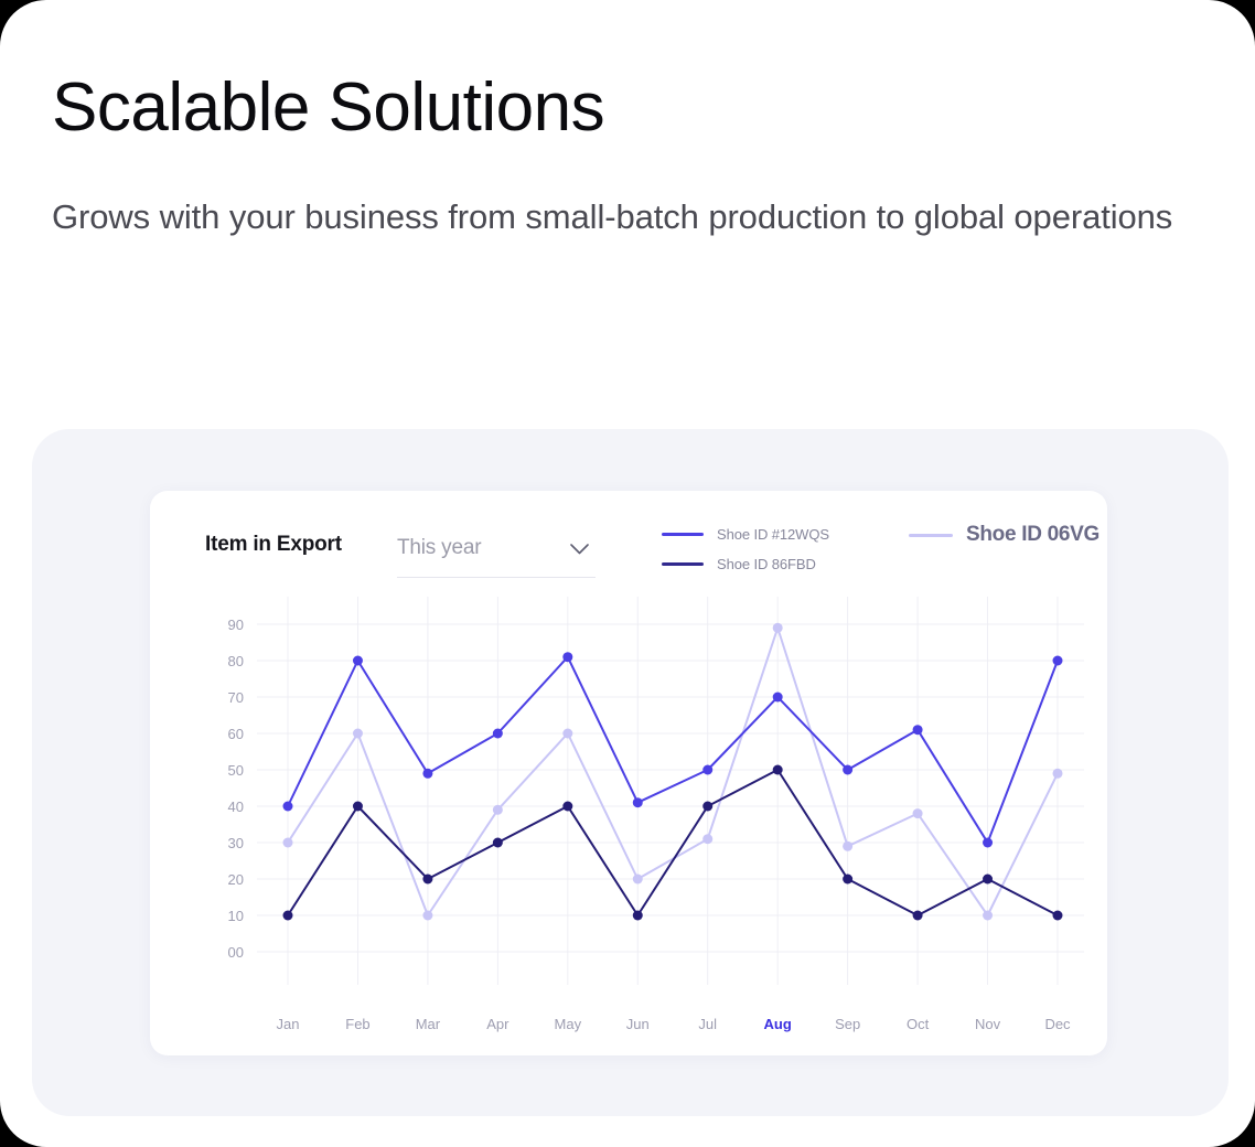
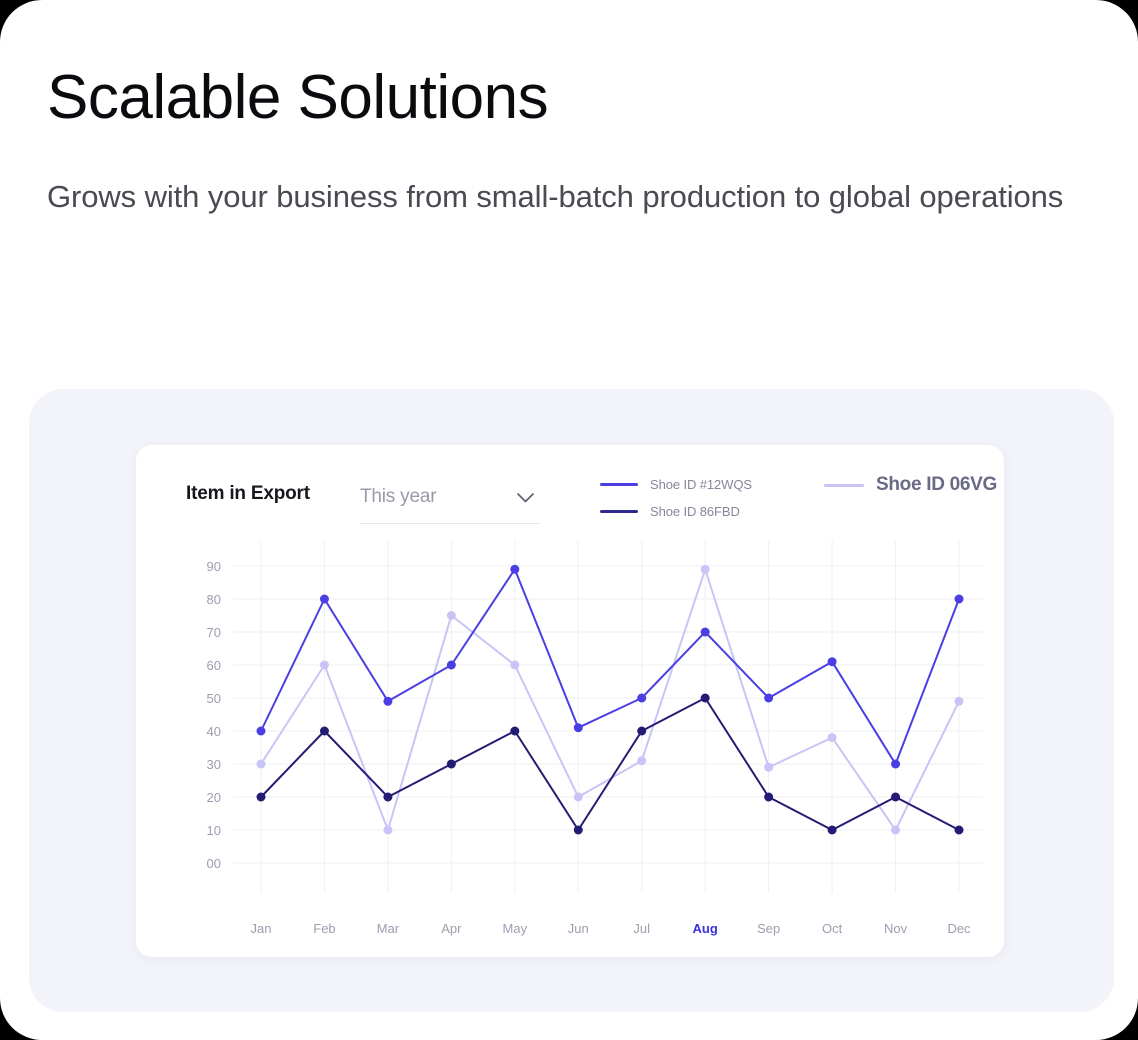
Shoe ID 86FBD/Jan: 10 -> 20
Shoe ID 06VG/Apr: 39 -> 75
Shoe ID #12WQS/May: 81 -> 89
